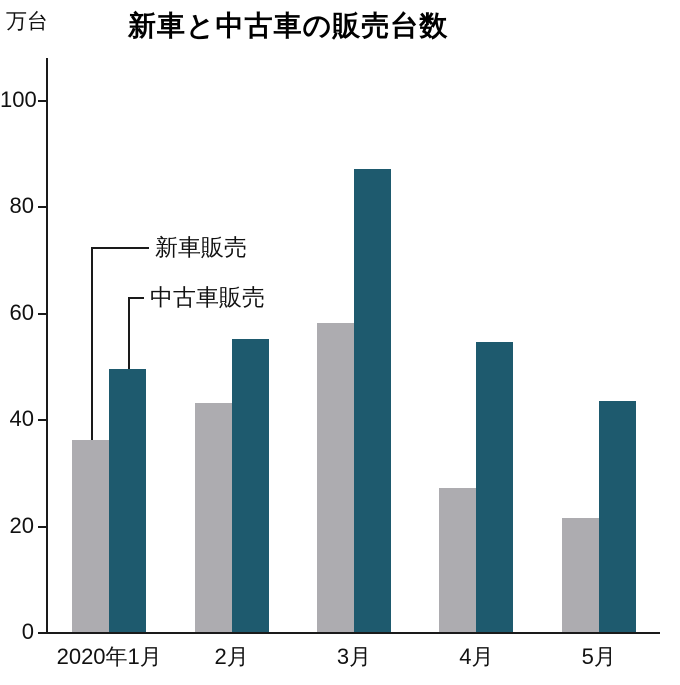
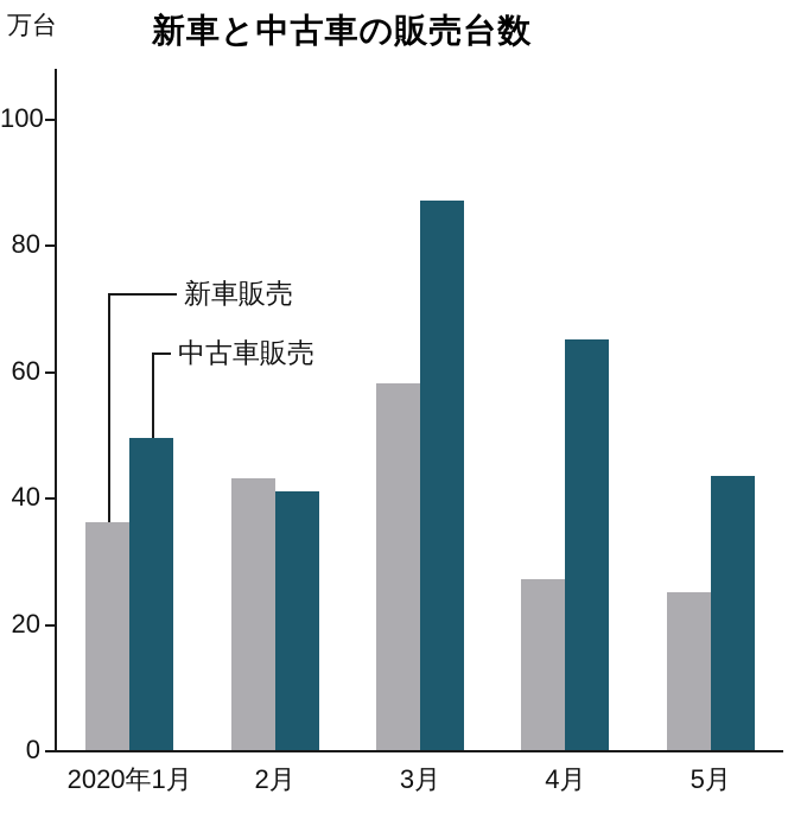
中古車販売/2月: 55 -> 41
中古車販売/4月: 54 -> 65
新車販売/5月: 22 -> 25
